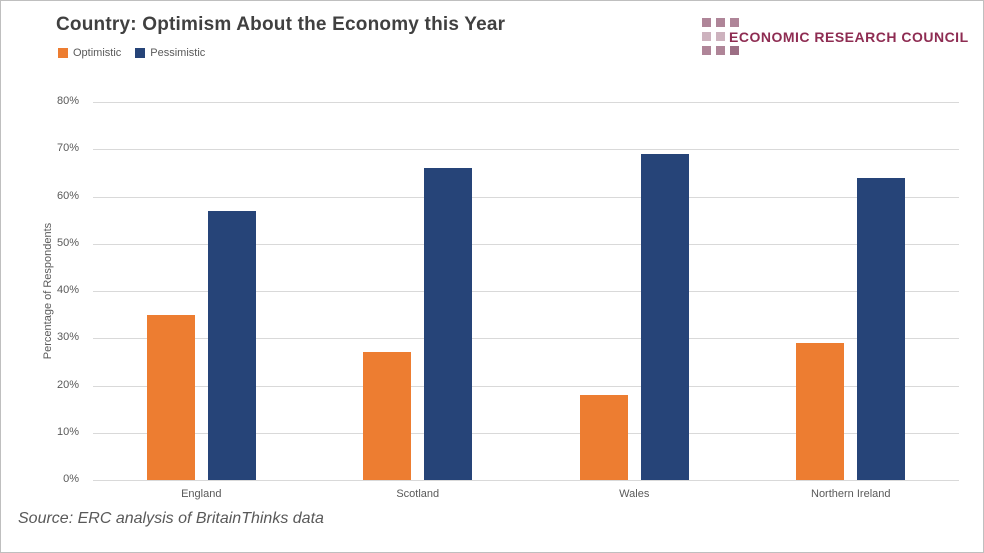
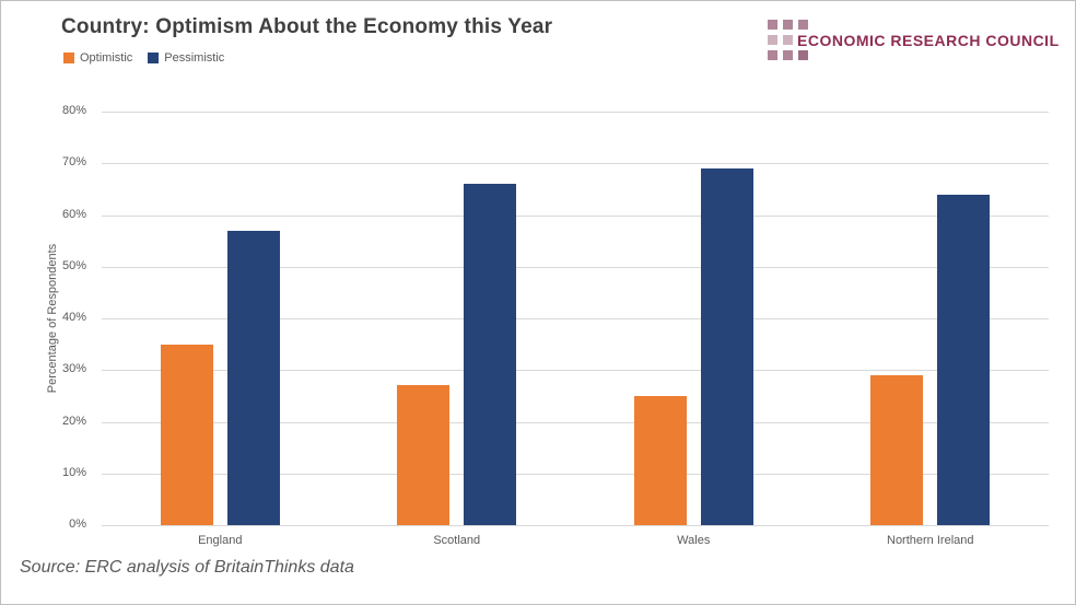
Optimistic/Wales: 18% -> 25%
